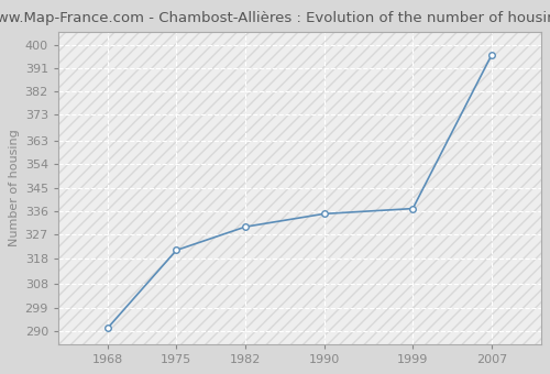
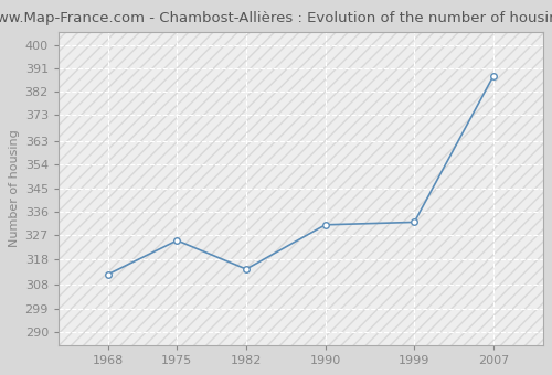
1968: 291 -> 312
1975: 321 -> 325
1982: 330 -> 314
1990: 335 -> 331
1999: 337 -> 332
2007: 396 -> 388
